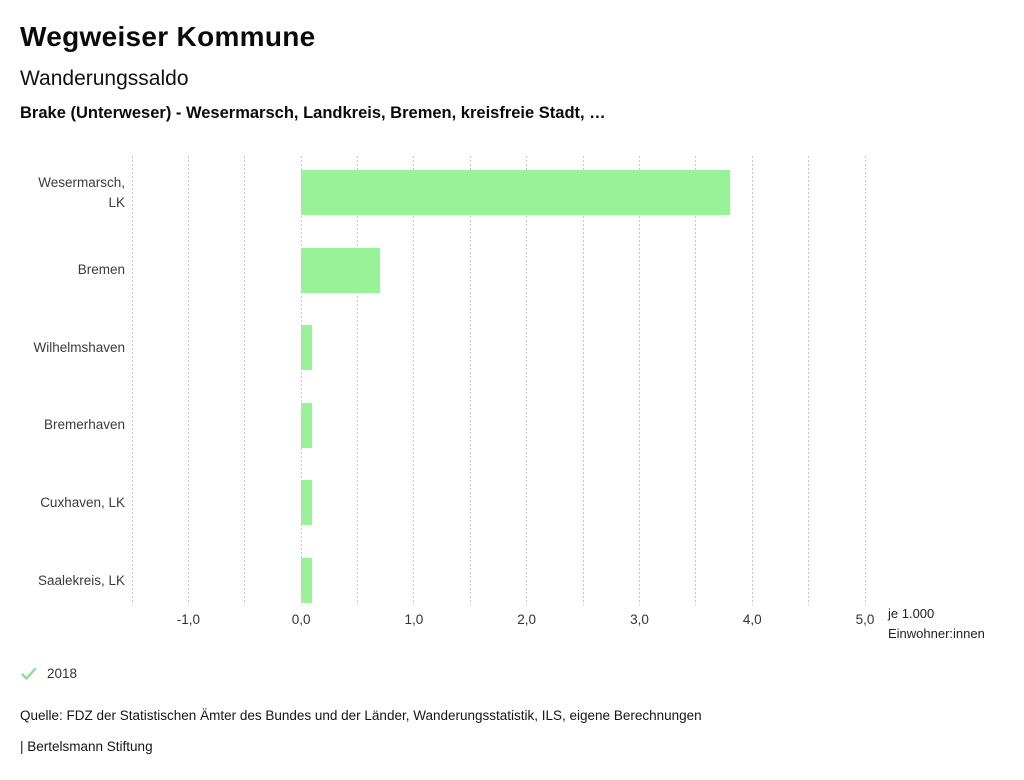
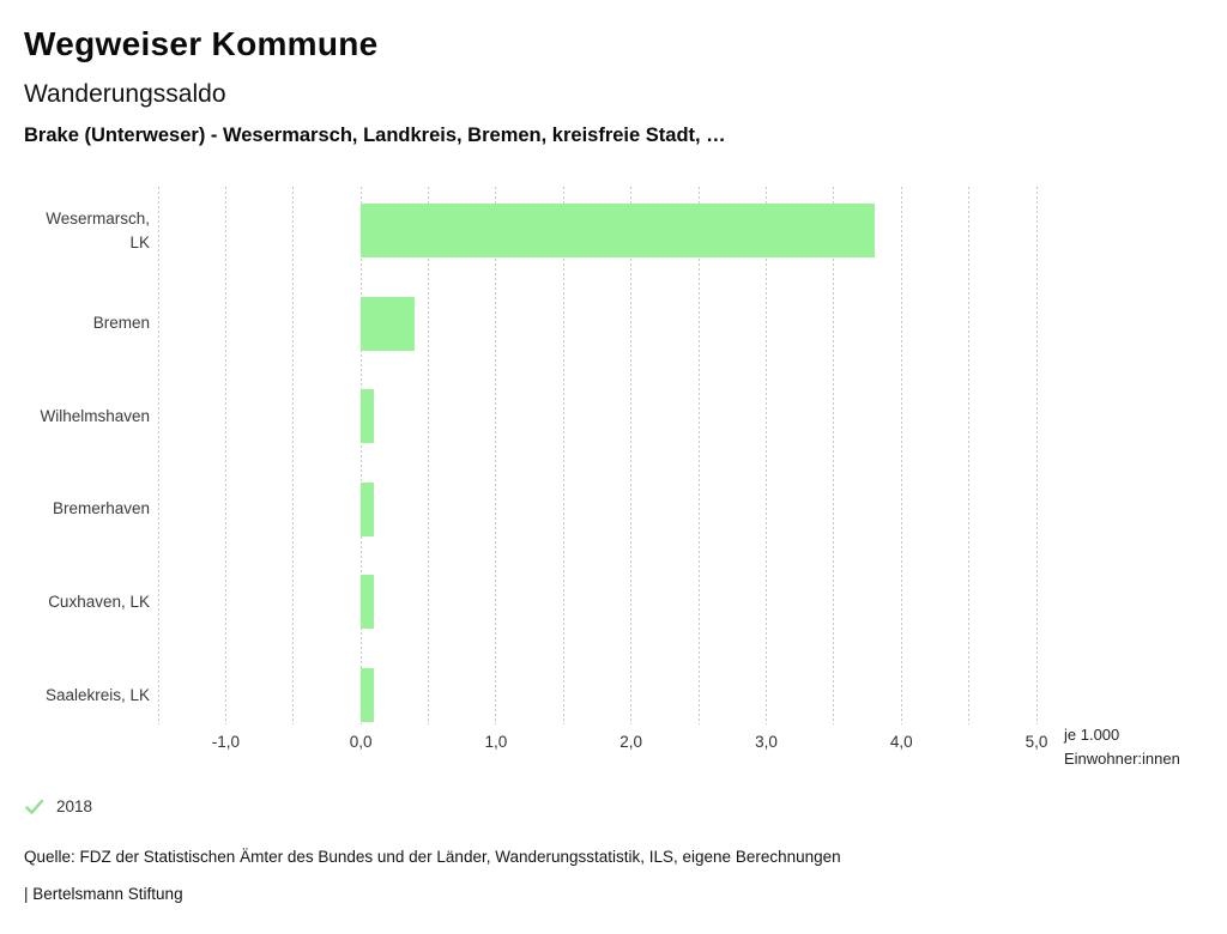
Bremen: 0,7 -> 0,4
